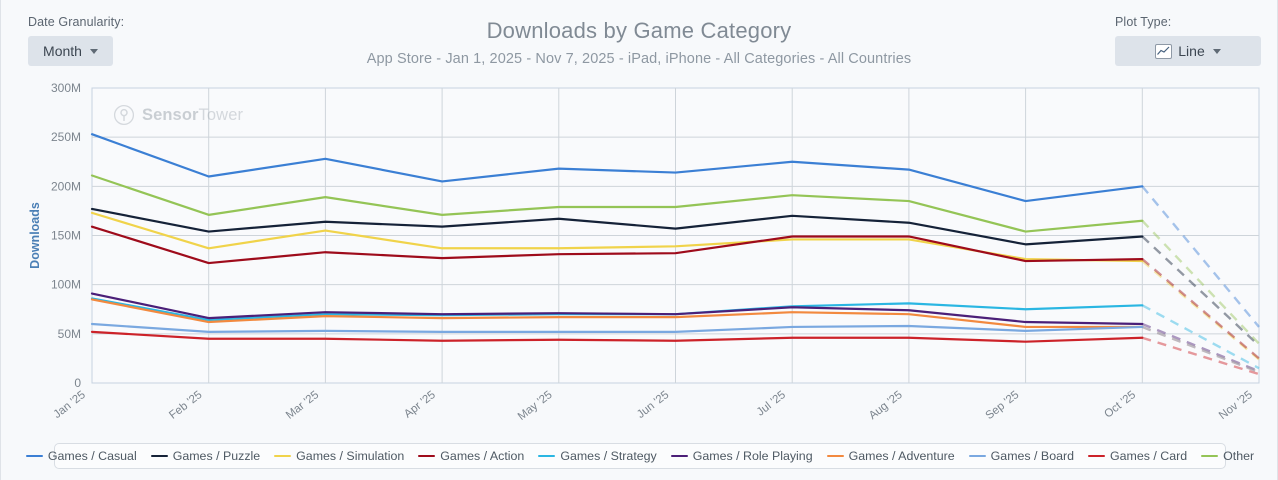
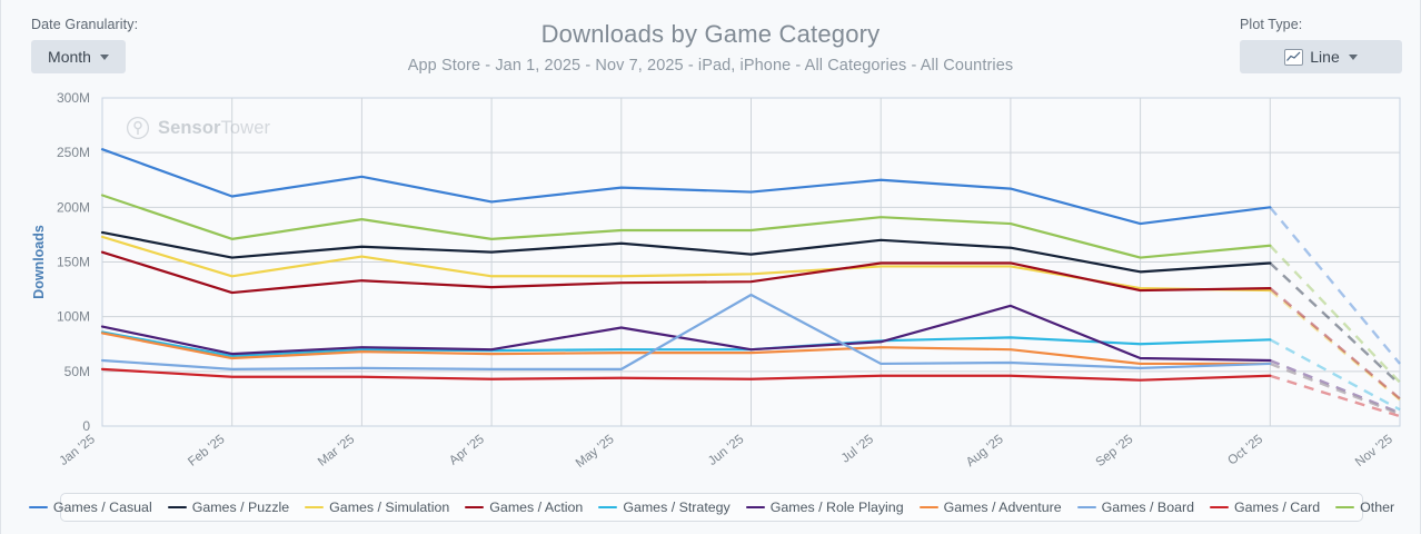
Games / Role Playing/May '25: 70M -> 90M
Games / Board/Jun '25: 50M -> 120M
Games / Role Playing/Aug '25: 70M -> 110M
